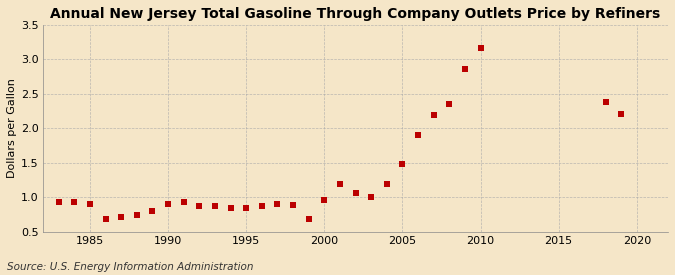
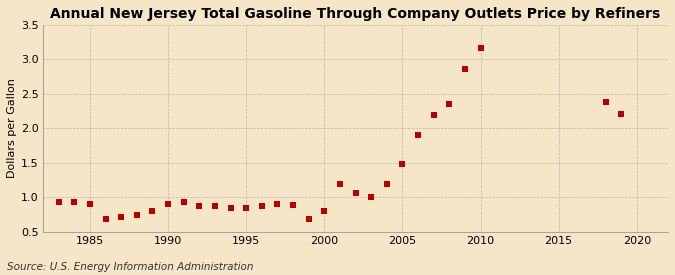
2000: 0.96 -> 0.80
